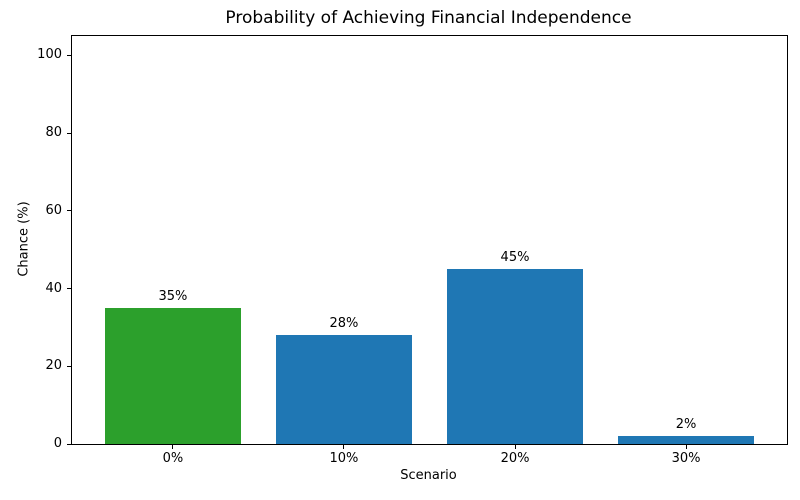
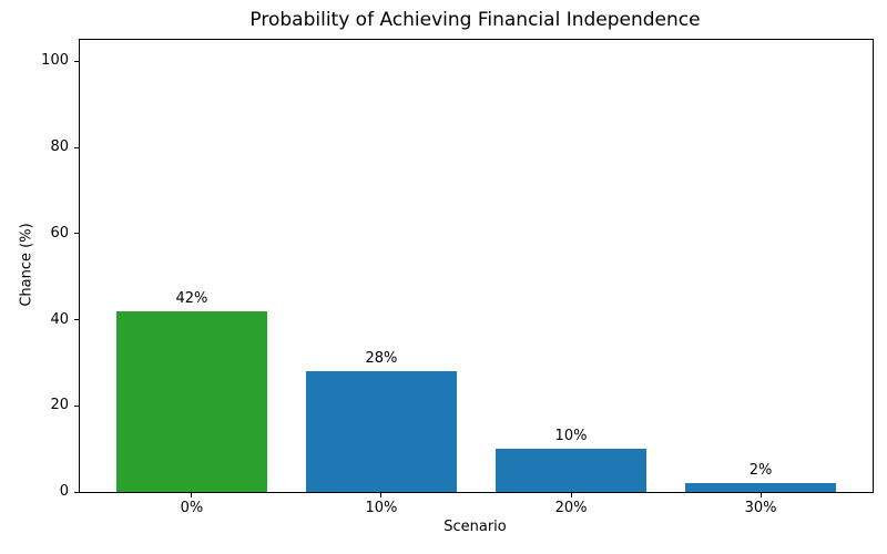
0%: 35% -> 42%
20%: 45% -> 10%
